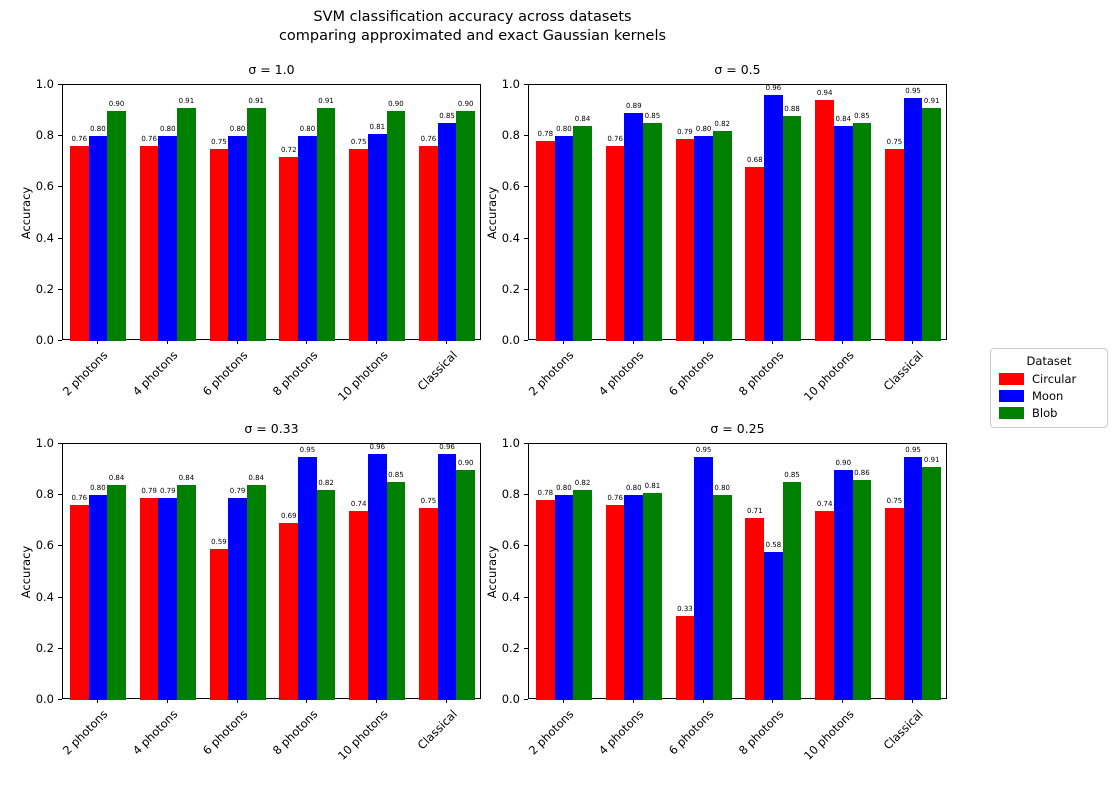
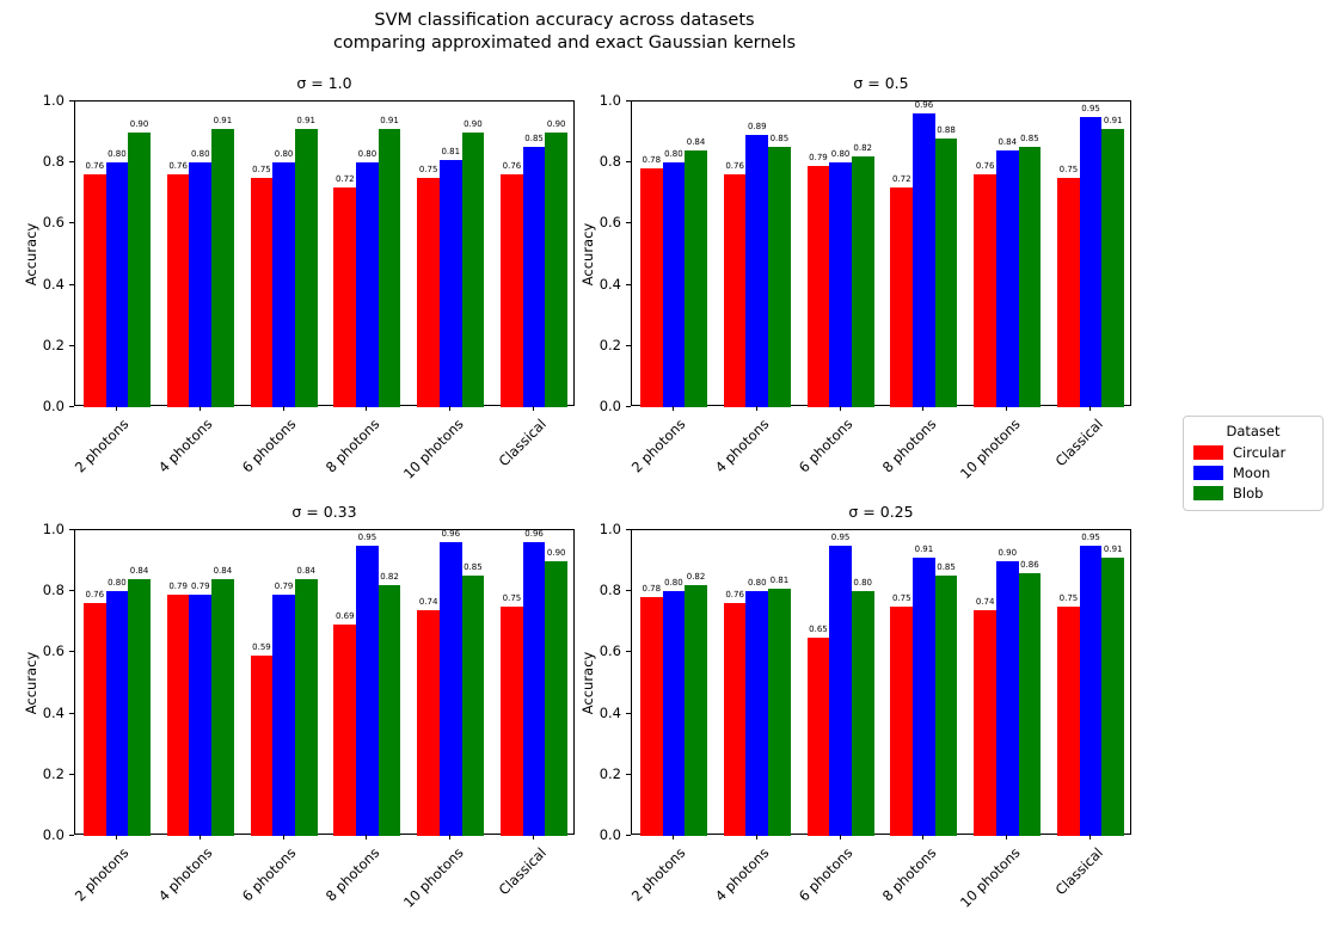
σ = 0.5/Circular/8 photons: 0.68 -> 0.72
σ = 0.5/Circular/10 photons: 0.94 -> 0.76
σ = 0.25/Circular/6 photons: 0.33 -> 0.65
σ = 0.25/Circular/8 photons: 0.71 -> 0.75
σ = 0.25/Moon/8 photons: 0.58 -> 0.91
